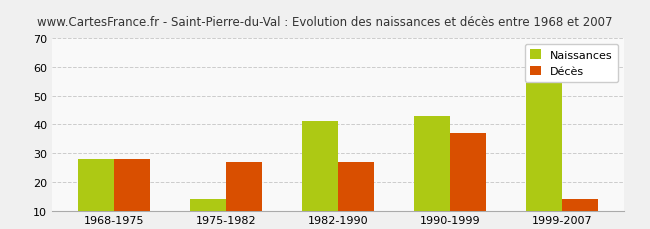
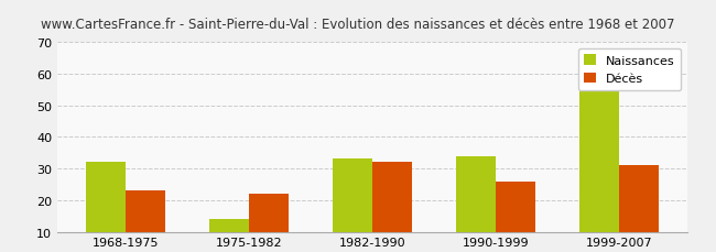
Naissances/1968-1975: 28 -> 32
Décès/1968-1975: 28 -> 23
Décès/1975-1982: 27 -> 22
Naissances/1982-1990: 41 -> 33
Décès/1982-1990: 27 -> 32
Naissances/1990-1999: 43 -> 34
Décès/1990-1999: 37 -> 26
Décès/1999-2007: 14 -> 31
